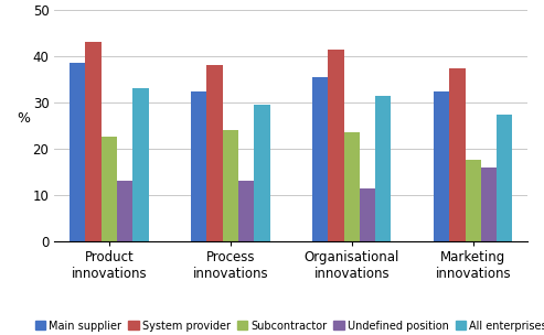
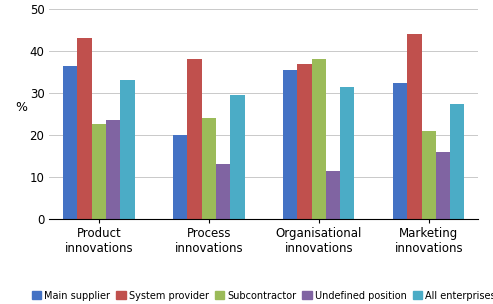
Main supplier/Product innovations: 38.5 -> 36.5
Undefined position/Product innovations: 13.0 -> 23.5
Main supplier/Process innovations: 32.5 -> 20.0
System provider/Organisational innovations: 41.5 -> 37.0
Subcontractor/Organisational innovations: 23.5 -> 38.0
System provider/Marketing innovations: 37.5 -> 44.0
Subcontractor/Marketing innovations: 17.5 -> 21.0
